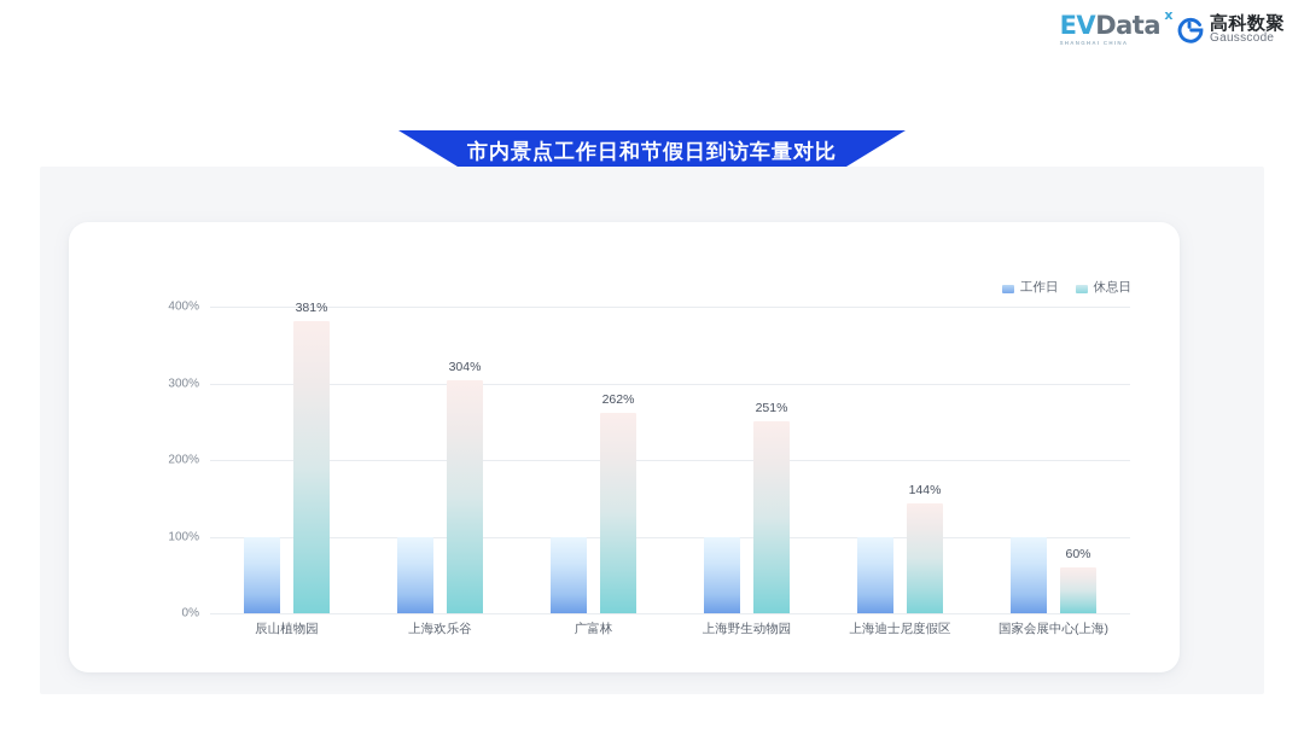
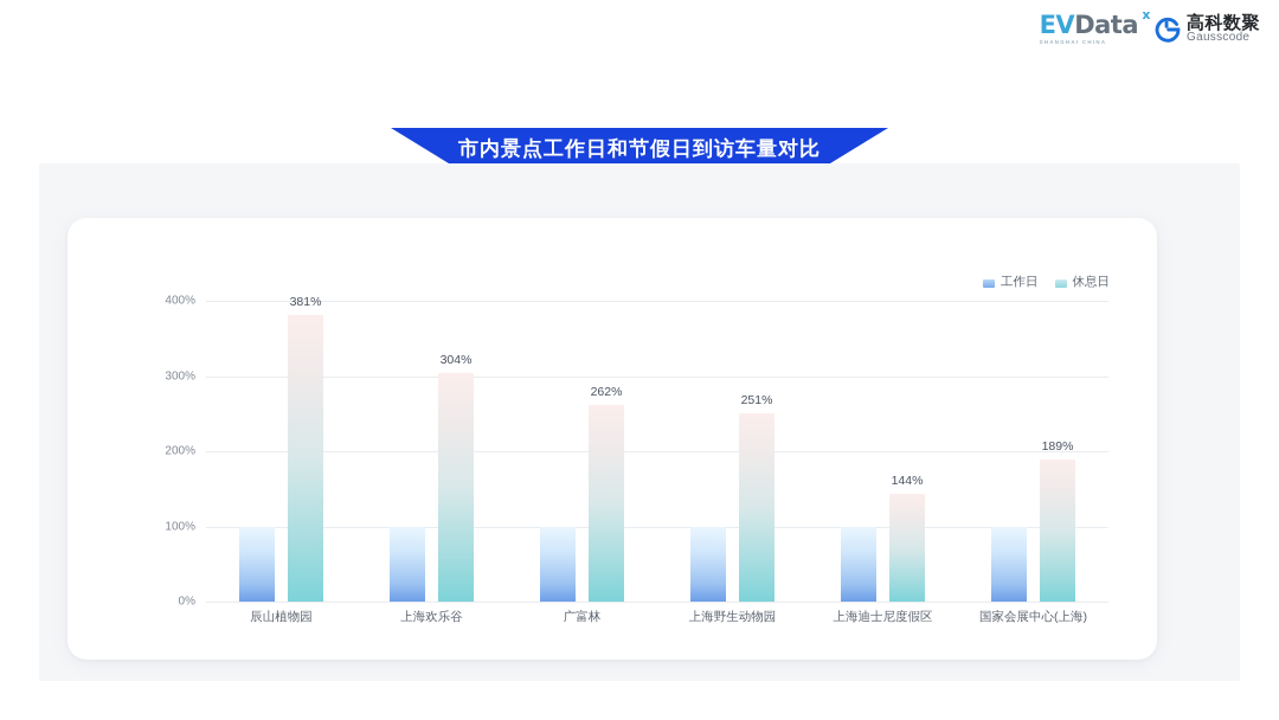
休息日/国家会展中心(上海): 60% -> 189%
